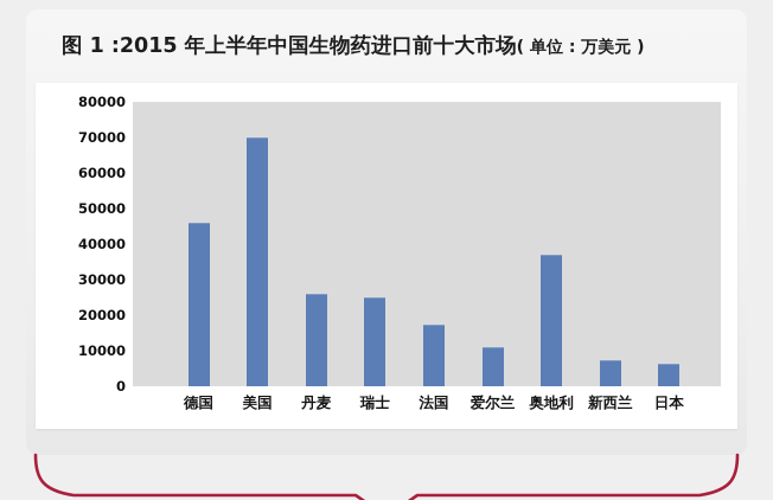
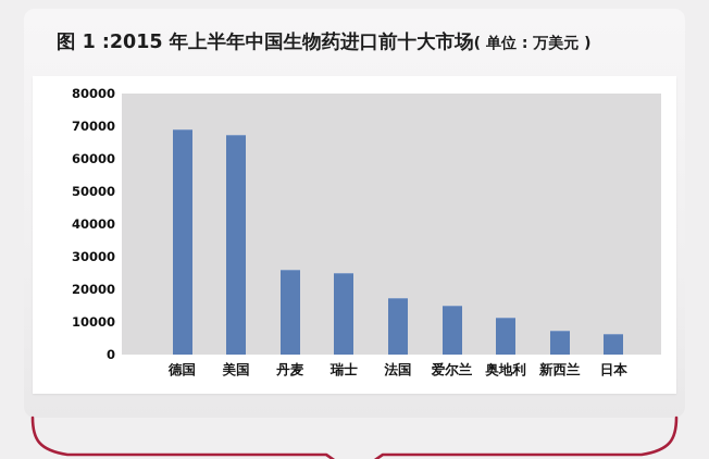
德国: 46000 -> 69000
美国: 70000 -> 67000
爱尔兰: 11000 -> 15000
奥地利: 37000 -> 11000
